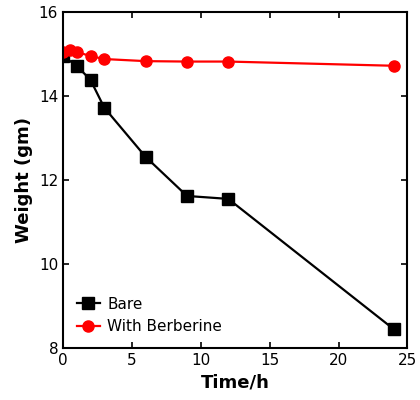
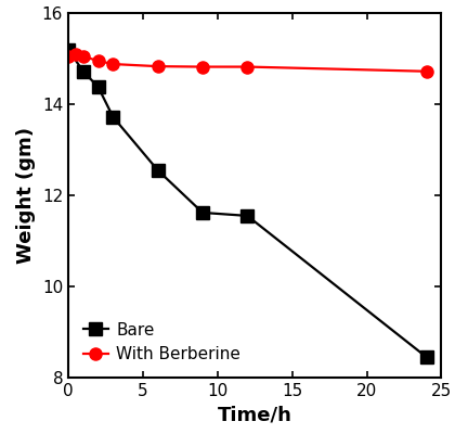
Bare/0: 14.95 -> 15.20
